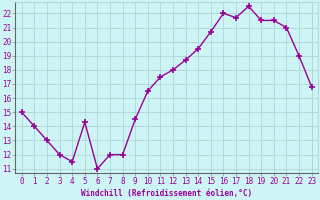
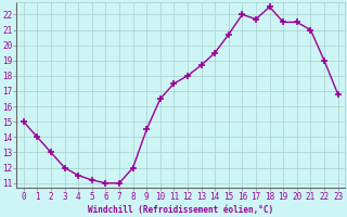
5: 14.3 -> 11.2
7: 12.0 -> 11.0
